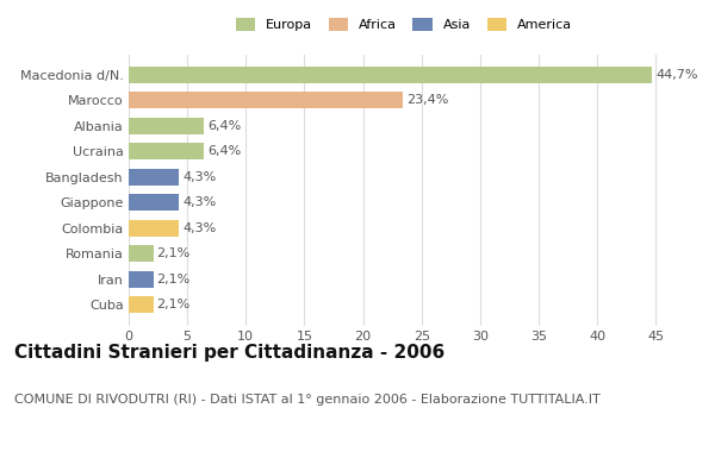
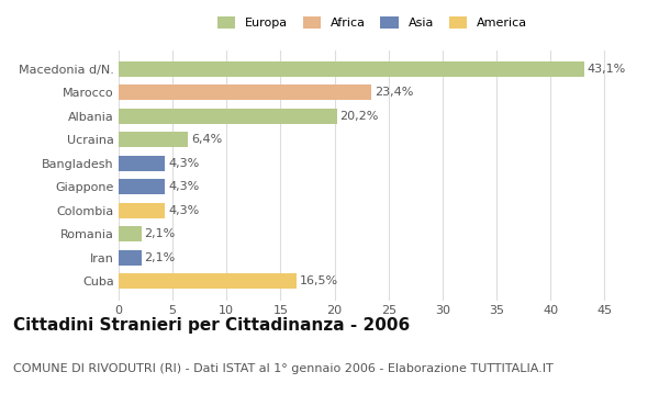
Macedonia d/N.: 44,7% -> 43,1%
Albania: 6,4% -> 20,2%
Cuba: 2,1% -> 16,5%
